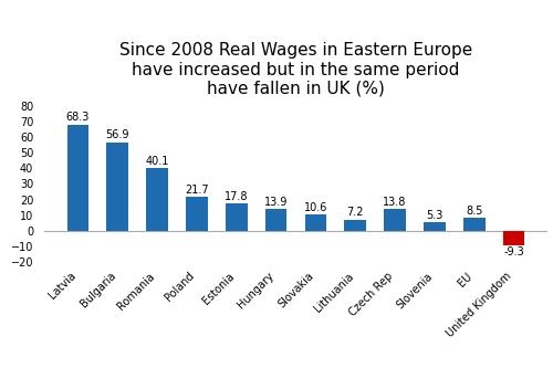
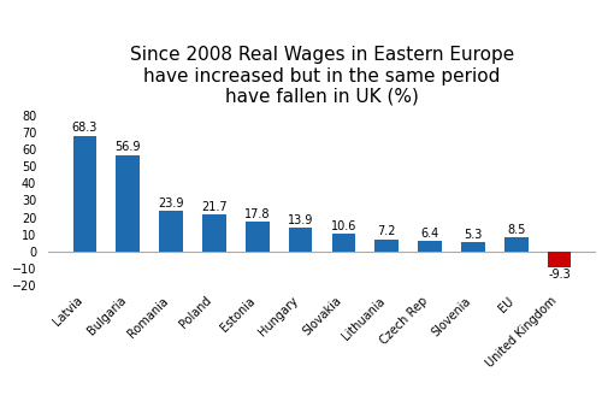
Romania: 40.1 -> 23.9
Czech Rep: 13.8 -> 6.4
